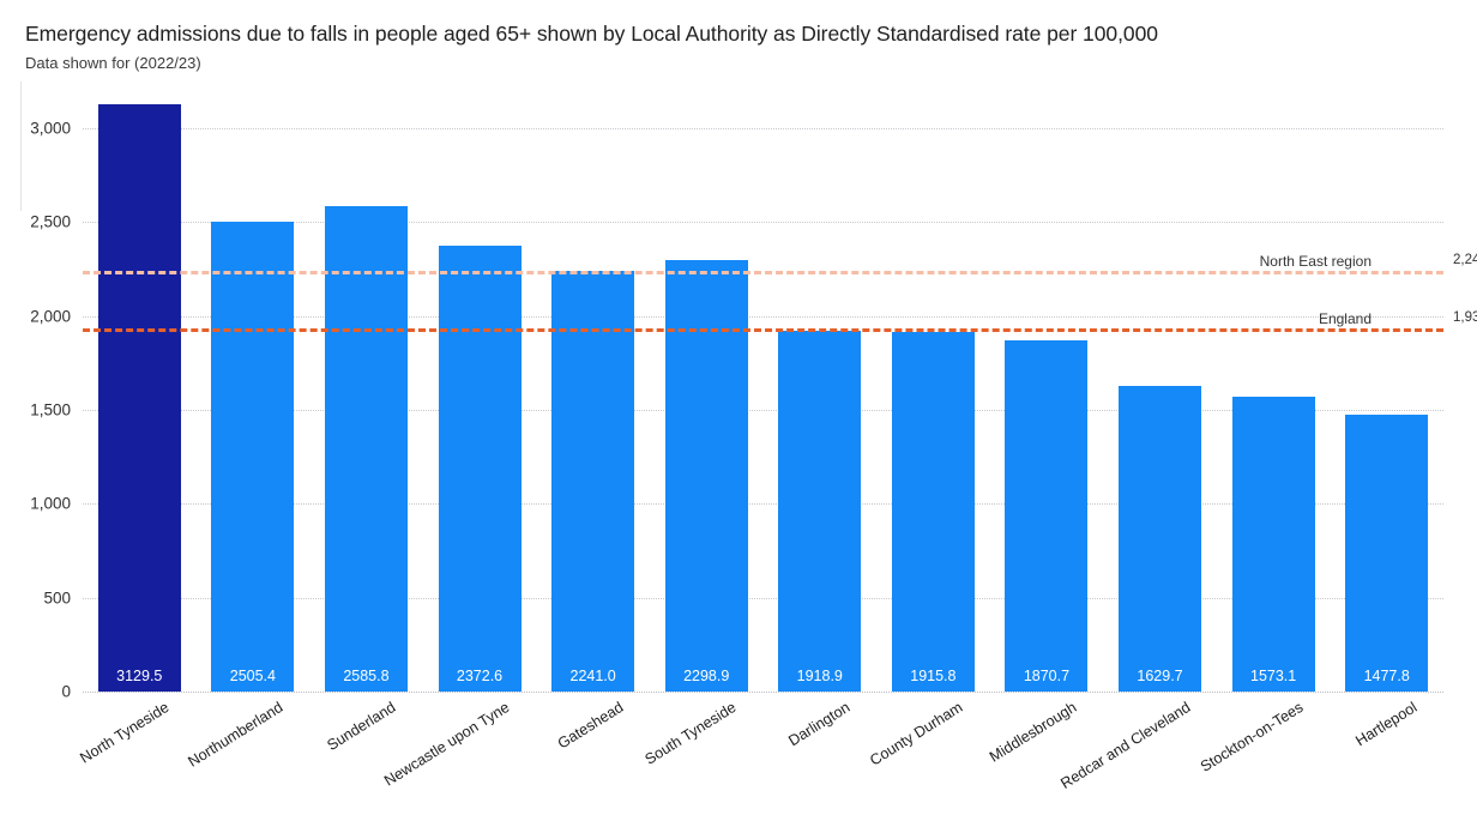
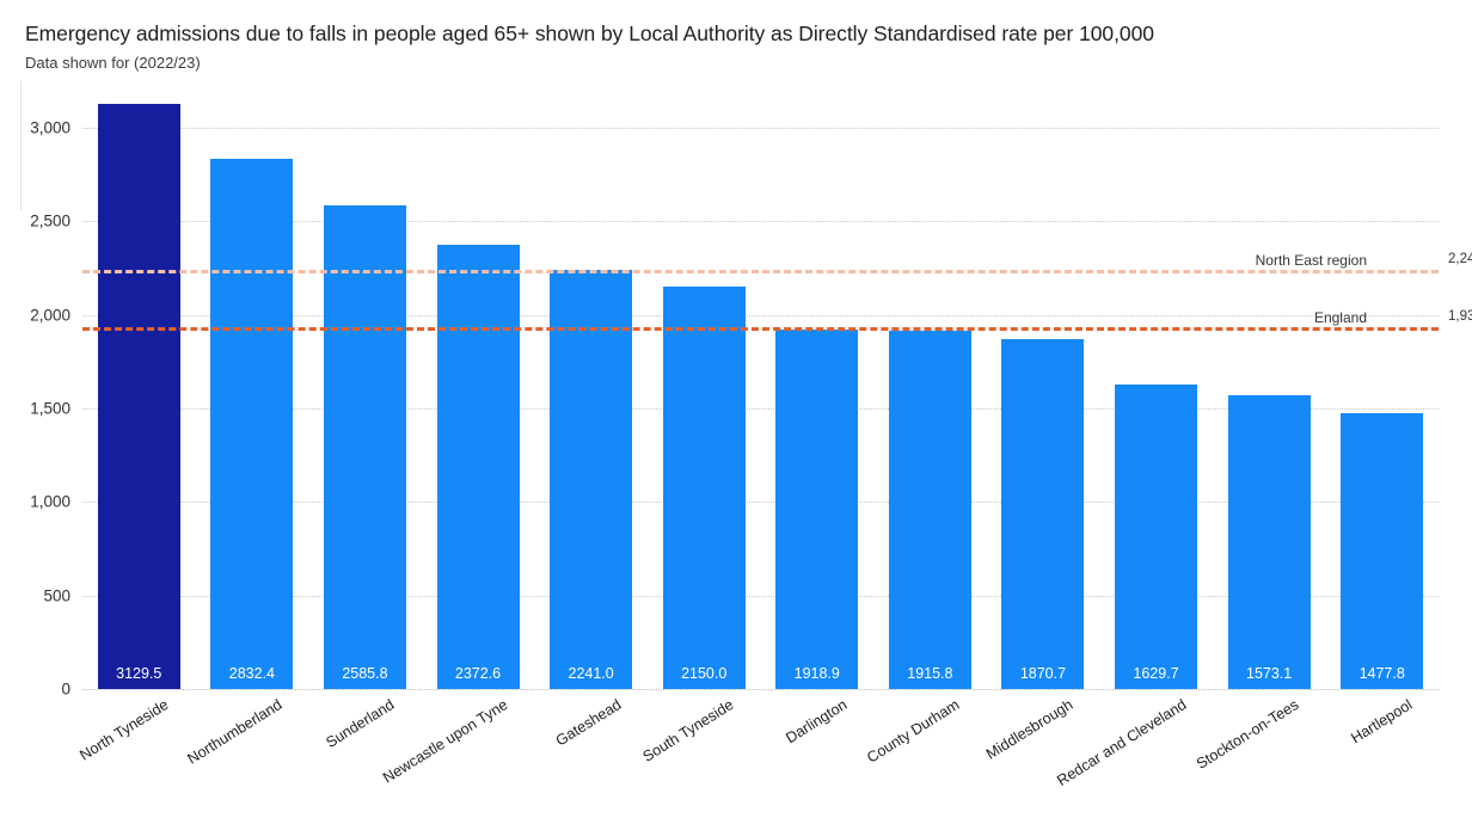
Northumberland: 2505.4 -> 2832.4
South Tyneside: 2298.9 -> 2150.0
